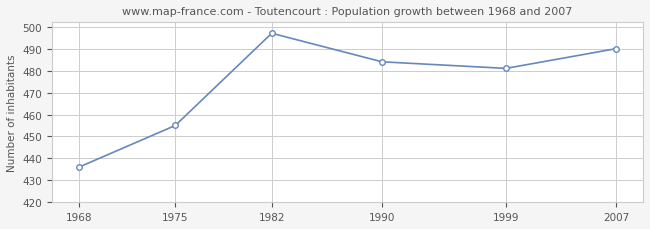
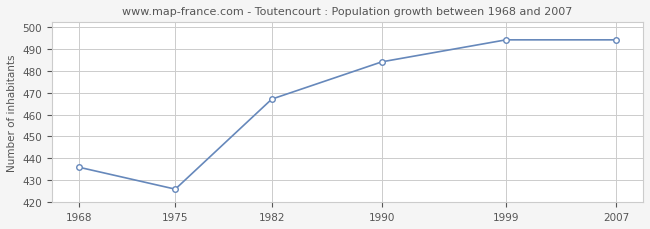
1975: 455 -> 426
1982: 497 -> 467
1999: 481 -> 494
2007: 490 -> 494
